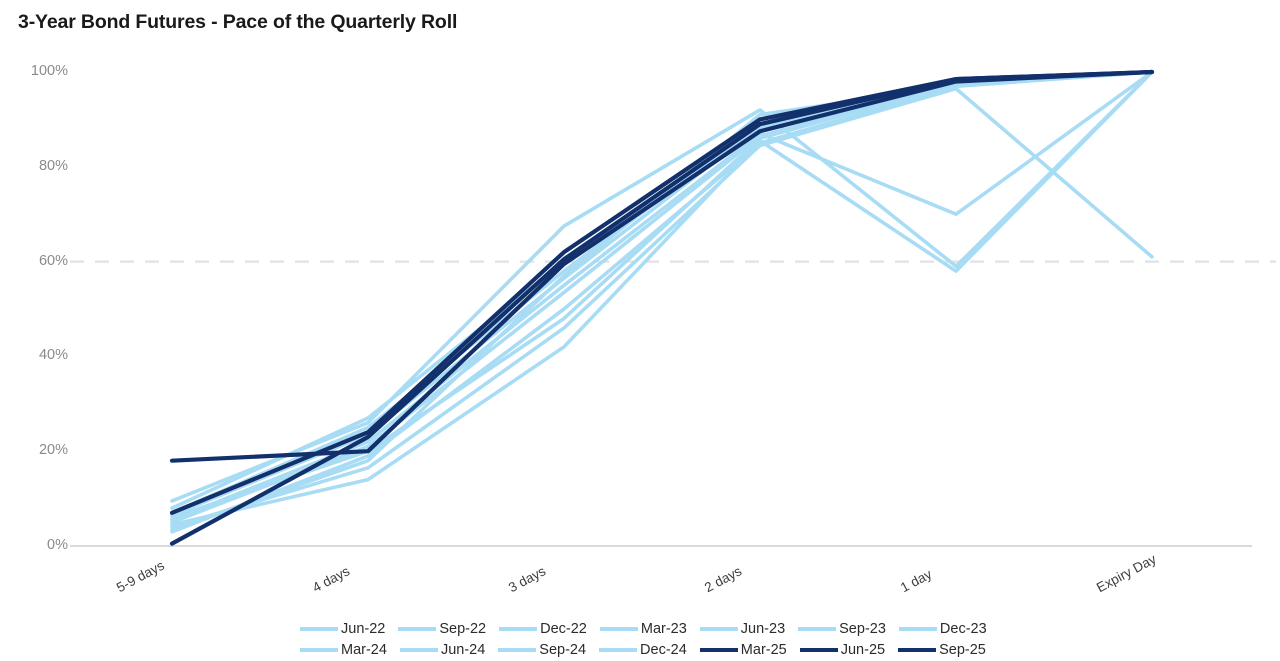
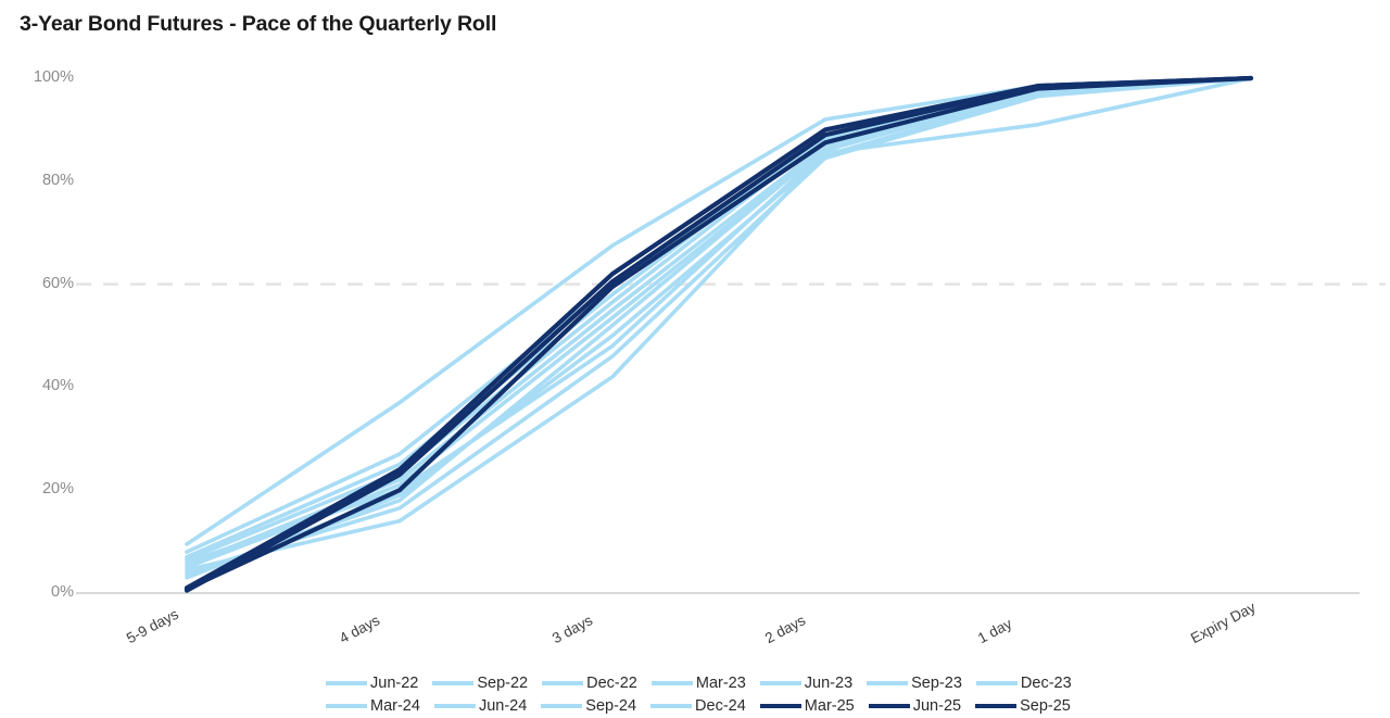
Mar-25/5-9 days: 7% -> 1%
Jun-25/5-9 days: 18% -> 1%
Jun-22/4 days: 26% -> 37%
Jun-23/3 days: 57% -> 52%
Jun-23/2 days: 91% -> 86%
Jun-22/1 day: 59% -> 98%
Sep-22/1 day: 58% -> 91%
Sep-23/1 day: 70% -> 98%
Mar-24/Expiry Day: 61% -> 100%
